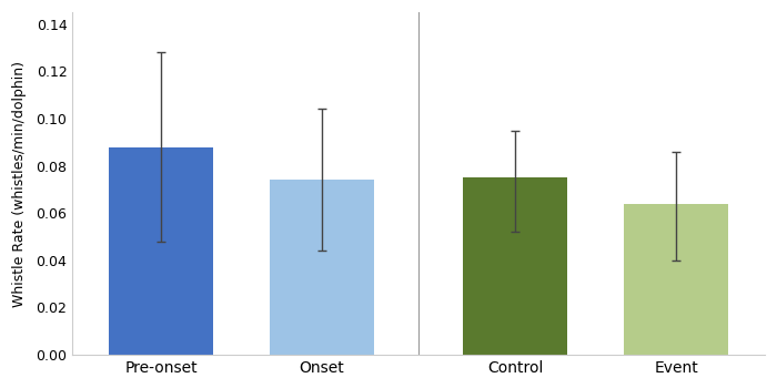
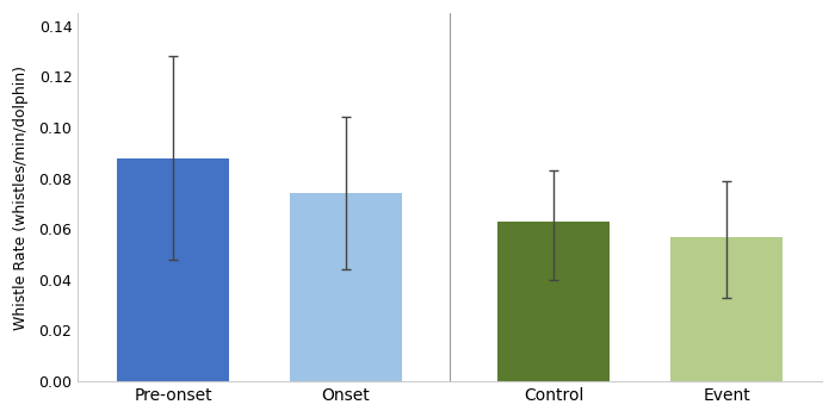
Control: 0.075 -> 0.063
Event: 0.064 -> 0.057
